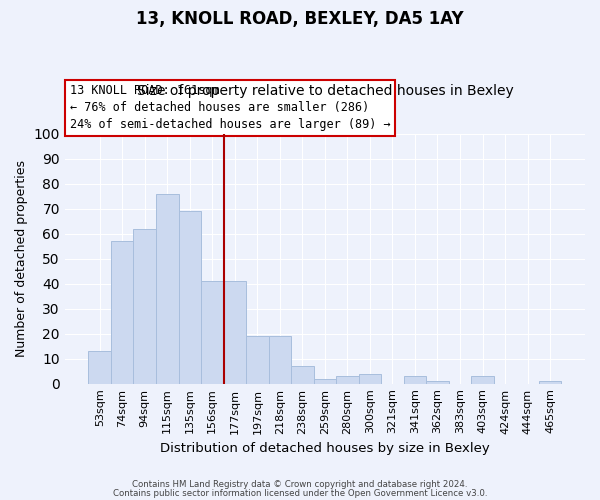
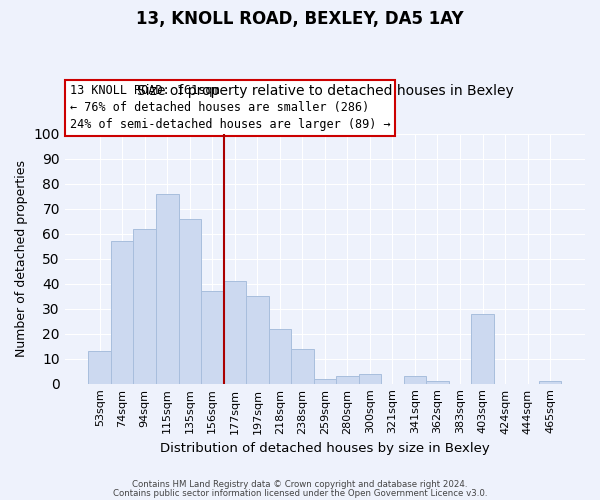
135sqm: 69 -> 66
156sqm: 41 -> 37
197sqm: 19 -> 35
218sqm: 19 -> 22
238sqm: 7 -> 14
403sqm: 3 -> 28
